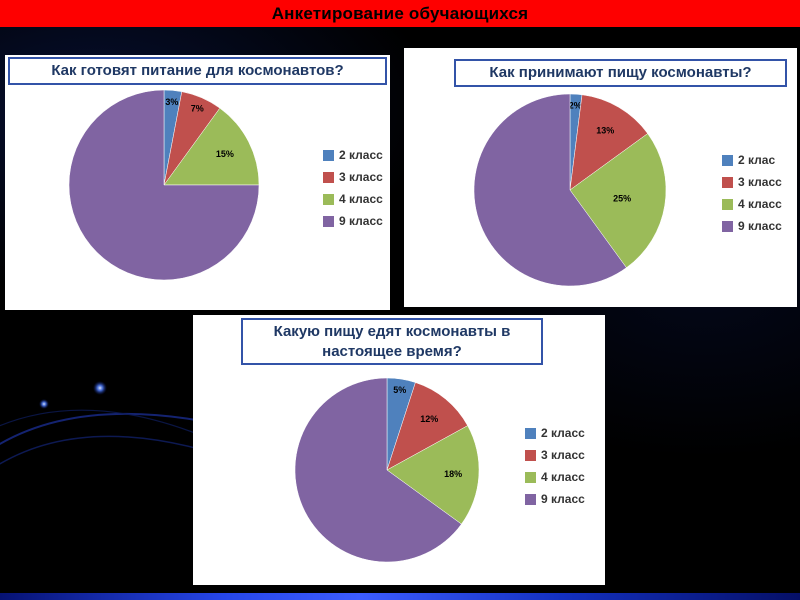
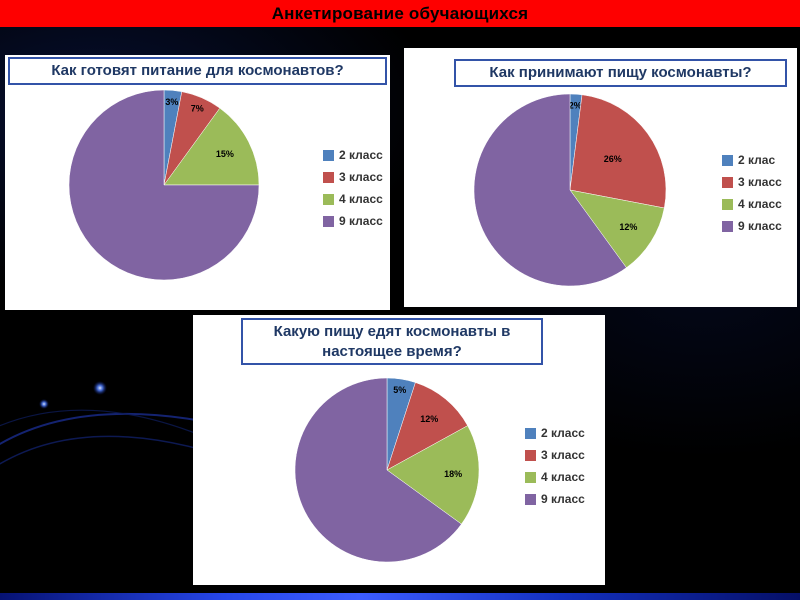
Как принимают пищу космонавты?/3 класс: 13% -> 26%
Как принимают пищу космонавты?/4 класс: 25% -> 12%
